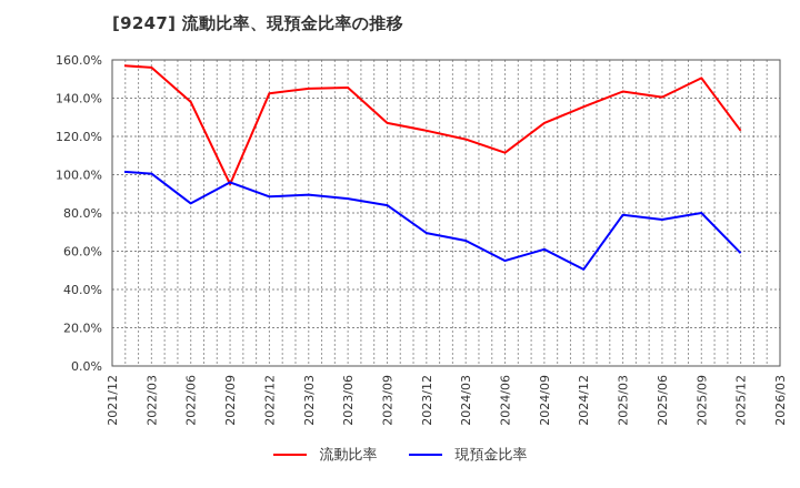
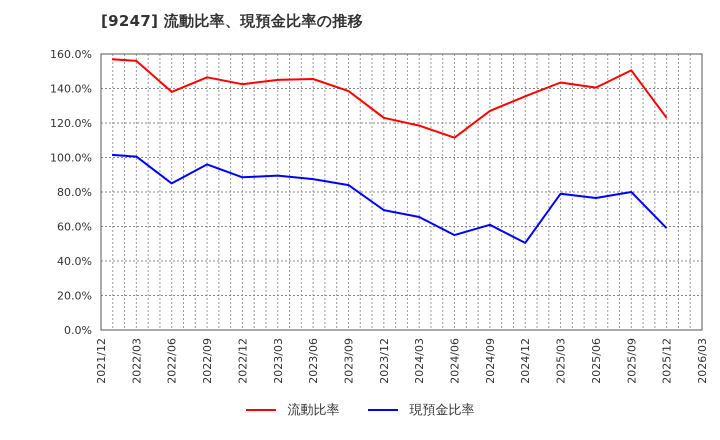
流動比率/2022/09: 95% -> 146%
流動比率/2023/09: 127% -> 138%
